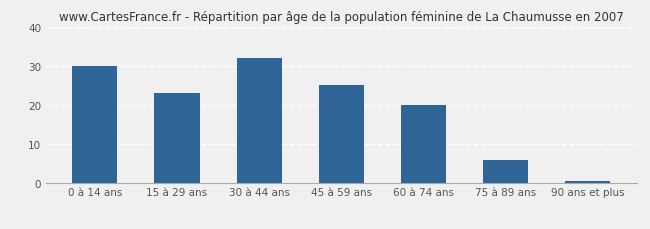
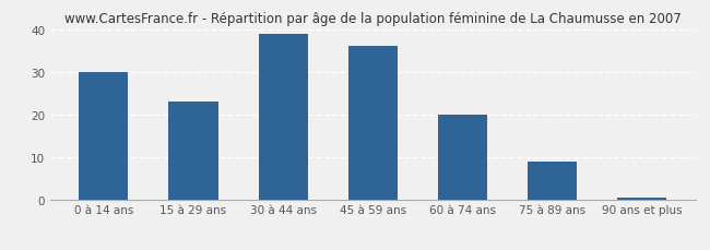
30 à 44 ans: 32.0 -> 39.0
45 à 59 ans: 25.0 -> 36.0
75 à 89 ans: 6.0 -> 9.0
